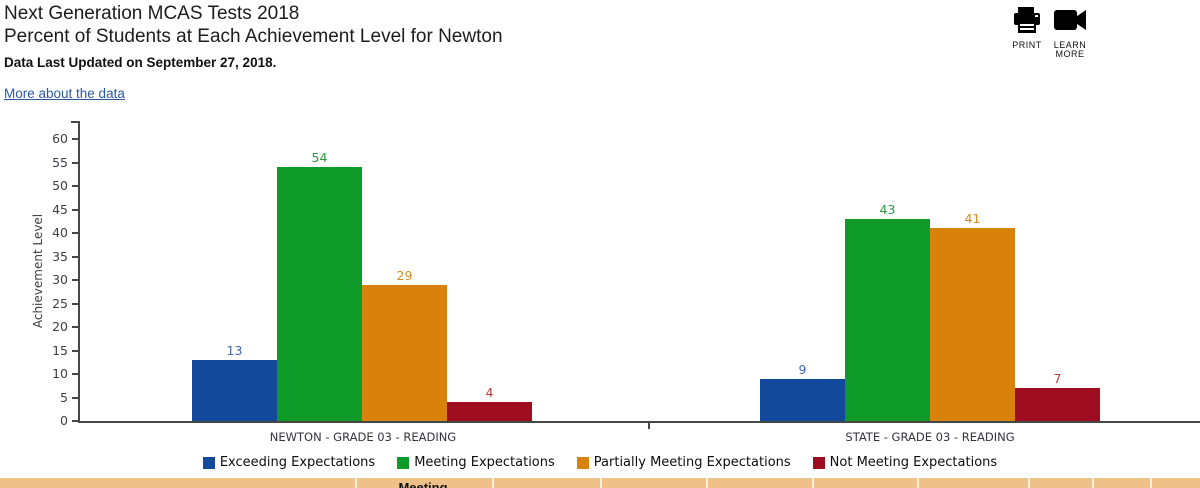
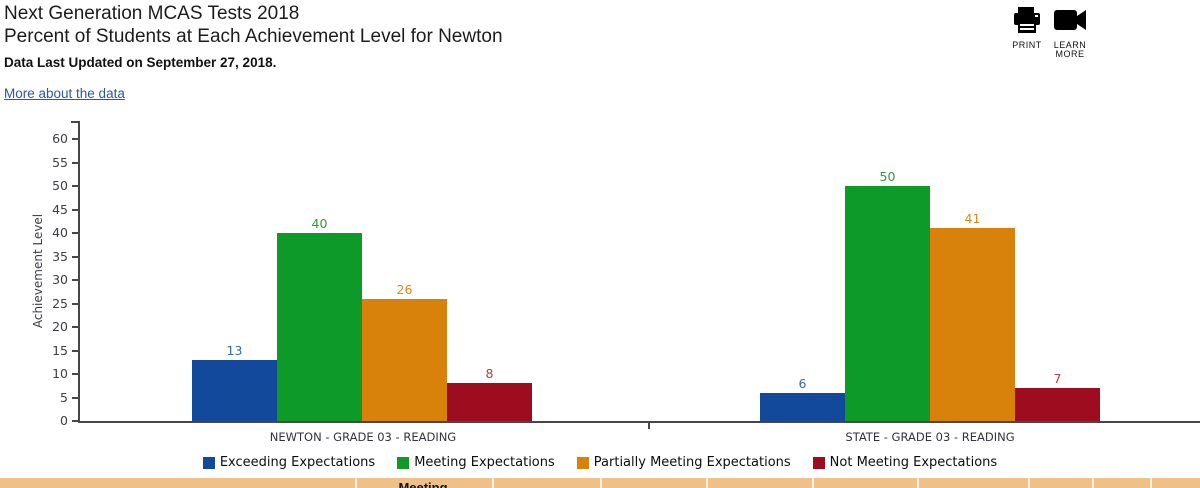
Meeting Expectations/NEWTON - GRADE 03 - READING: 54 -> 40
Partially Meeting Expectations/NEWTON - GRADE 03 - READING: 29 -> 26
Not Meeting Expectations/NEWTON - GRADE 03 - READING: 4 -> 8
Exceeding Expectations/STATE - GRADE 03 - READING: 9 -> 6
Meeting Expectations/STATE - GRADE 03 - READING: 43 -> 50
